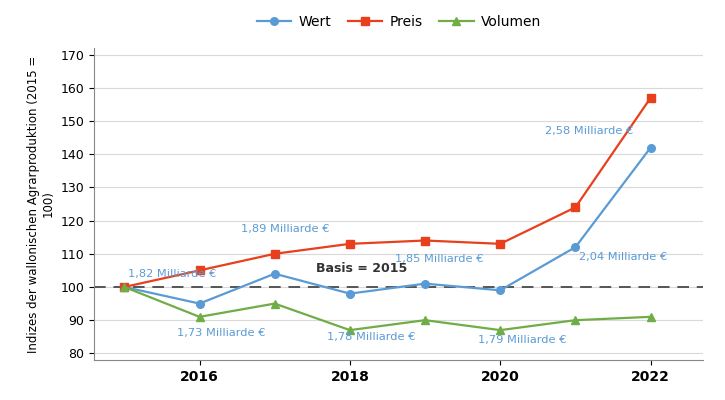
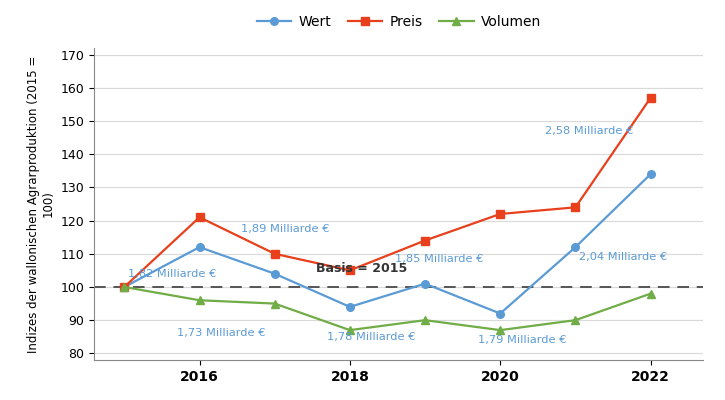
Wert/2016: 95 -> 112
Preis/2016: 105 -> 121
Volumen/2016: 91 -> 96
Wert/2018: 98 -> 94
Preis/2018: 113 -> 105
Wert/2020: 99 -> 92
Preis/2020: 113 -> 122
Wert/2022: 142 -> 134
Volumen/2022: 91 -> 98
